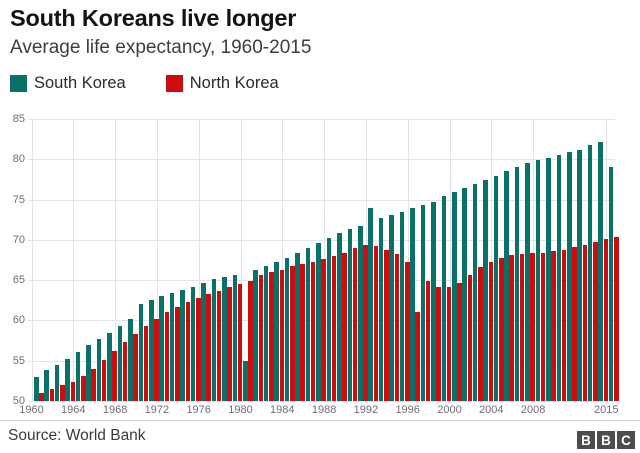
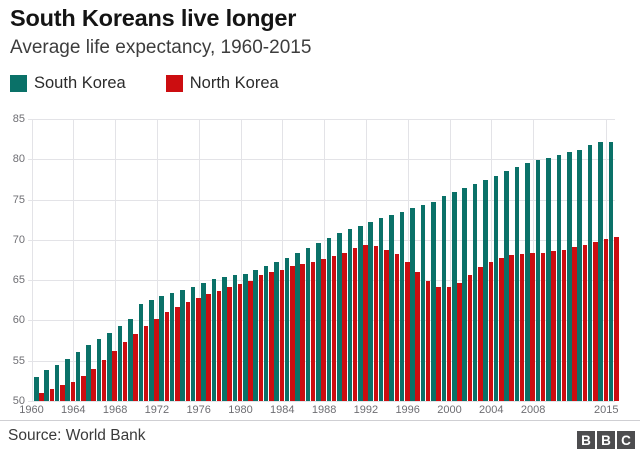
South Korea/1980: 55 -> 66
South Korea/1992: 74 -> 72
North Korea/1996: 61 -> 66
South Korea/2015: 79 -> 82
